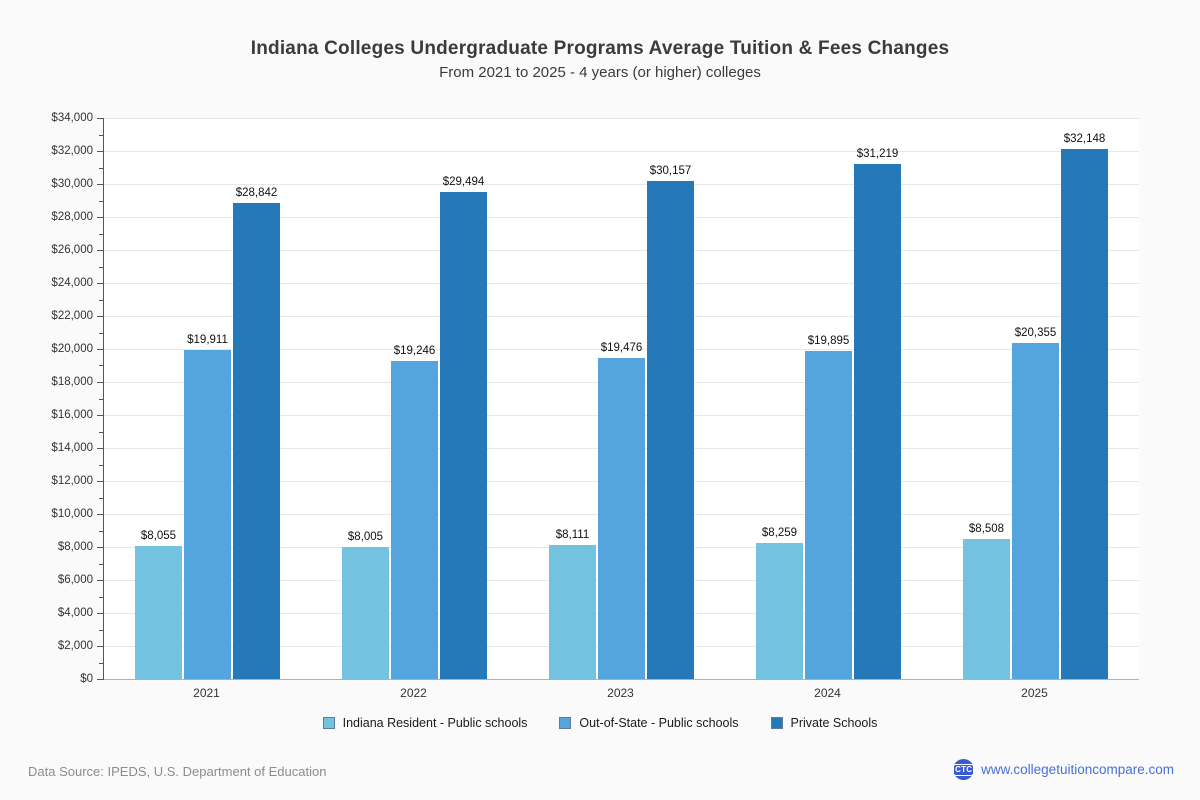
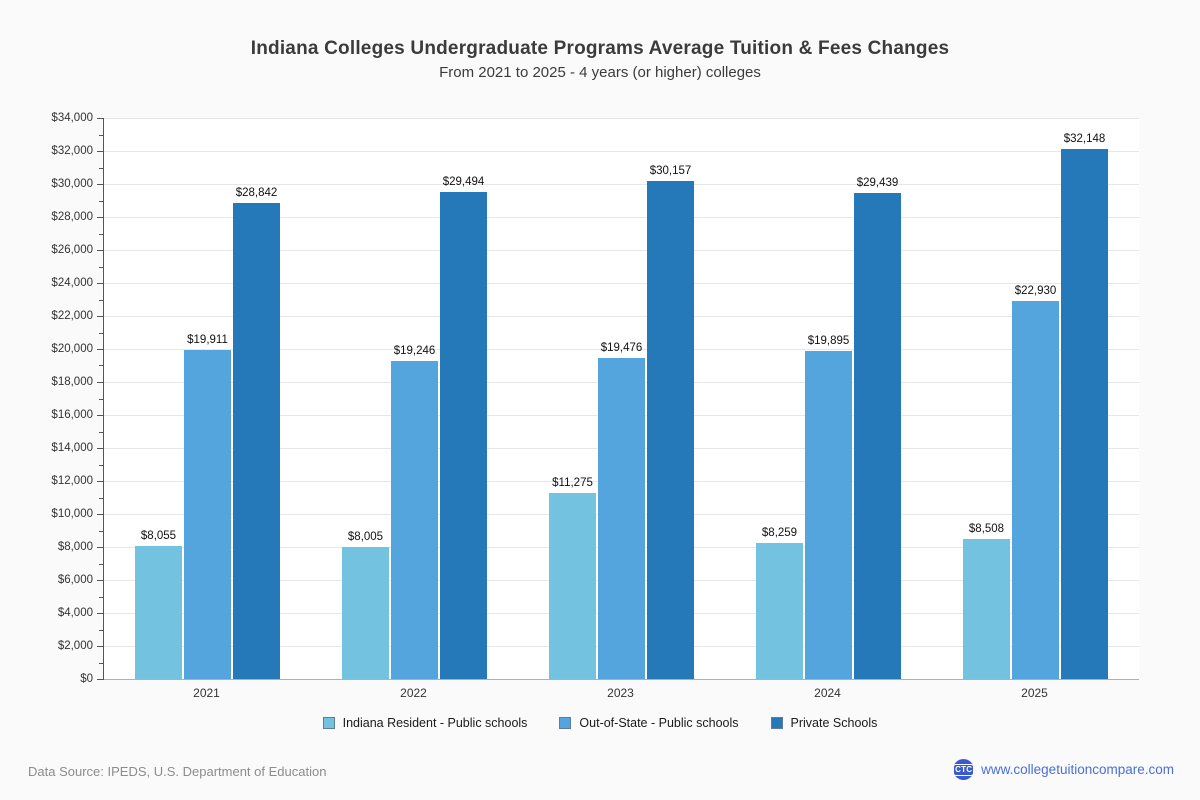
Indiana Resident - Public schools/2023: $8,111 -> $11,275
Private Schools/2024: $31,219 -> $29,439
Out-of-State - Public schools/2025: $20,355 -> $22,930
